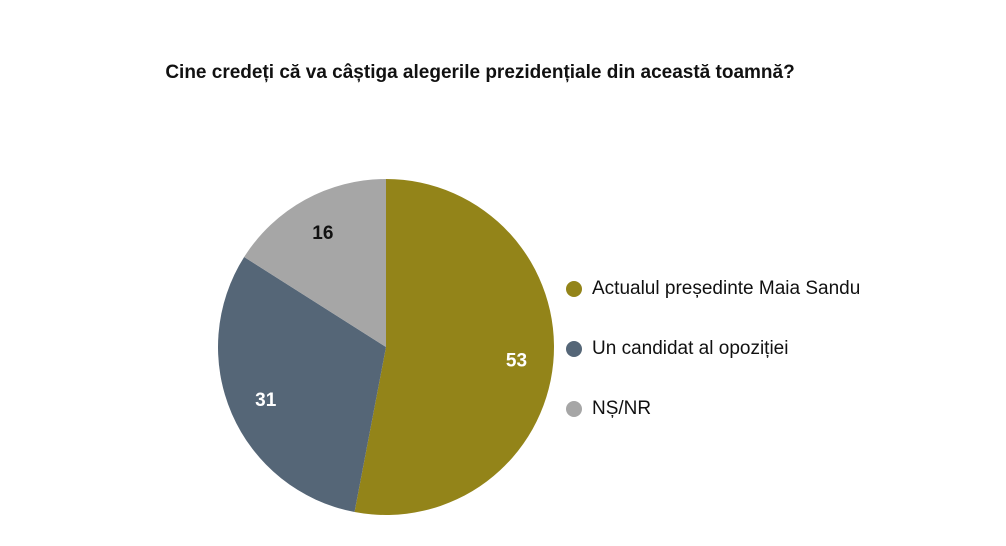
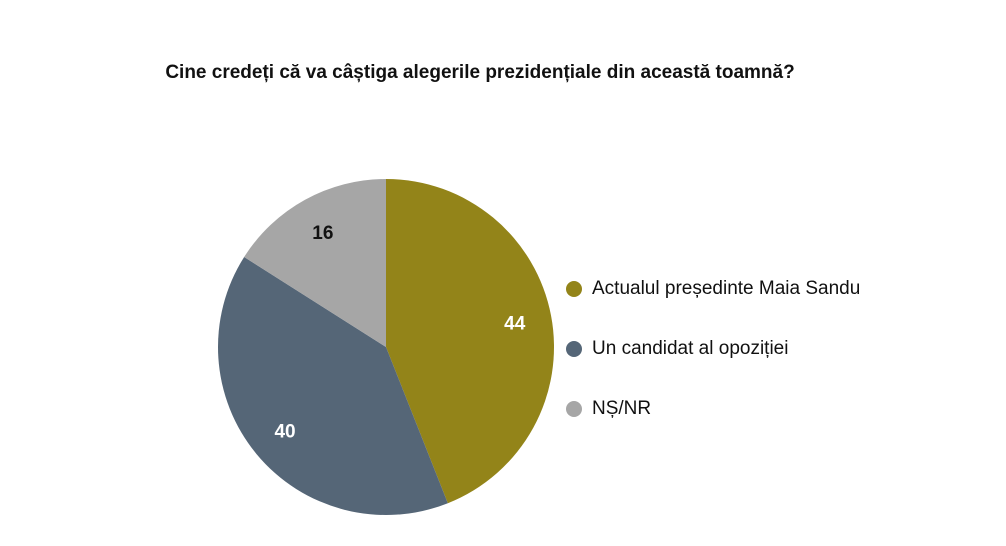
Actualul președinte Maia Sandu: 53 -> 44
Un candidat al opoziției: 31 -> 40
